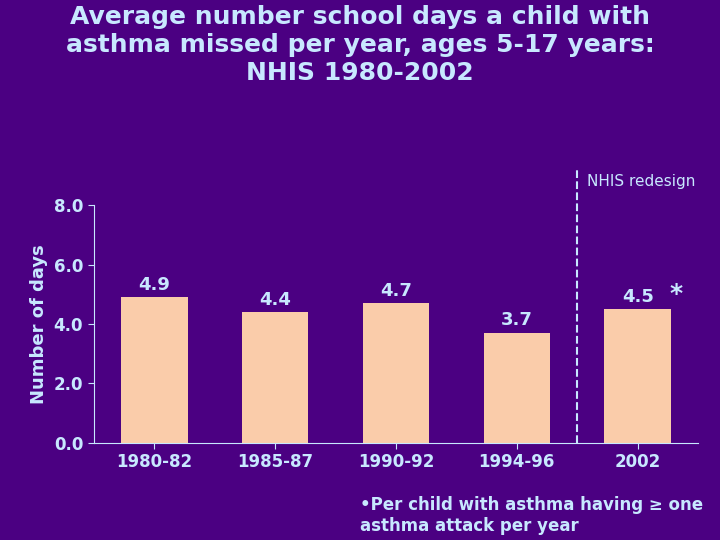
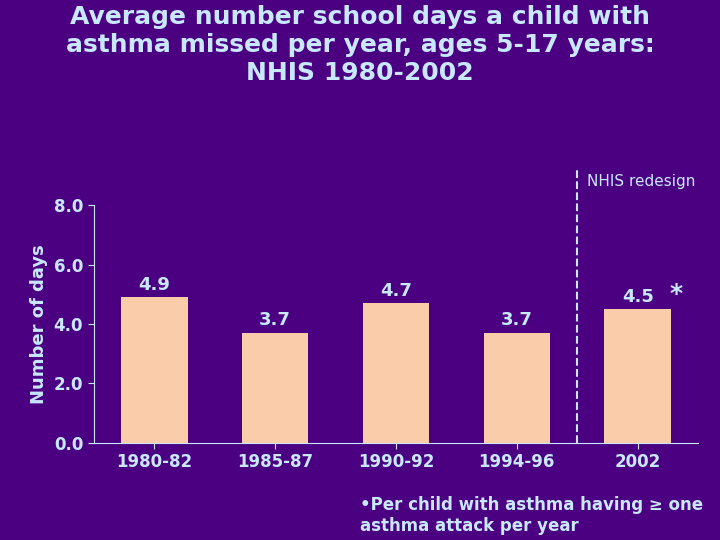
1985-87: 4.4 -> 3.7
